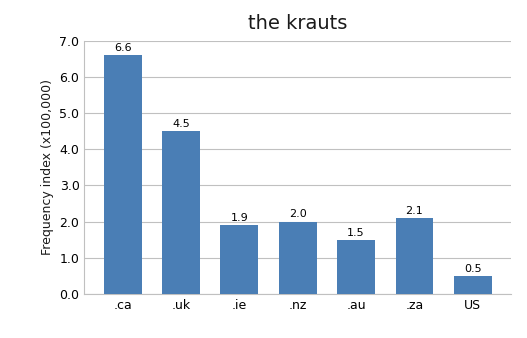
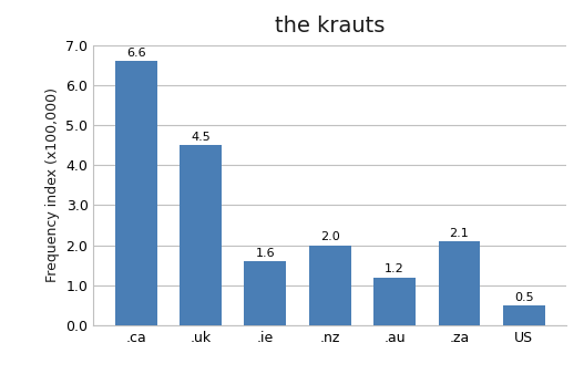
.ie: 1.9 -> 1.6
.au: 1.5 -> 1.2
